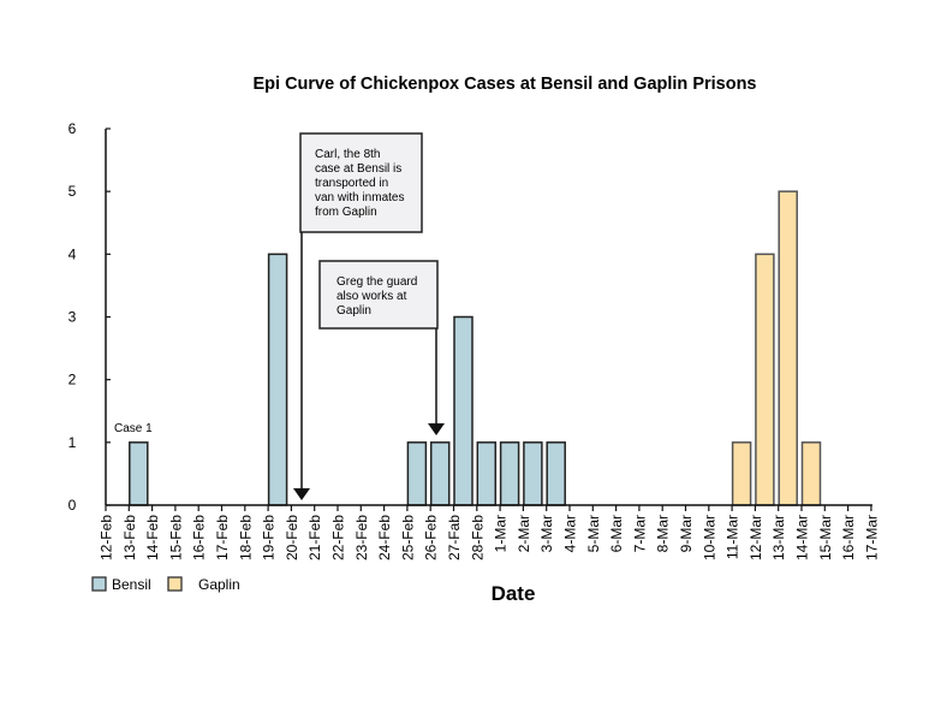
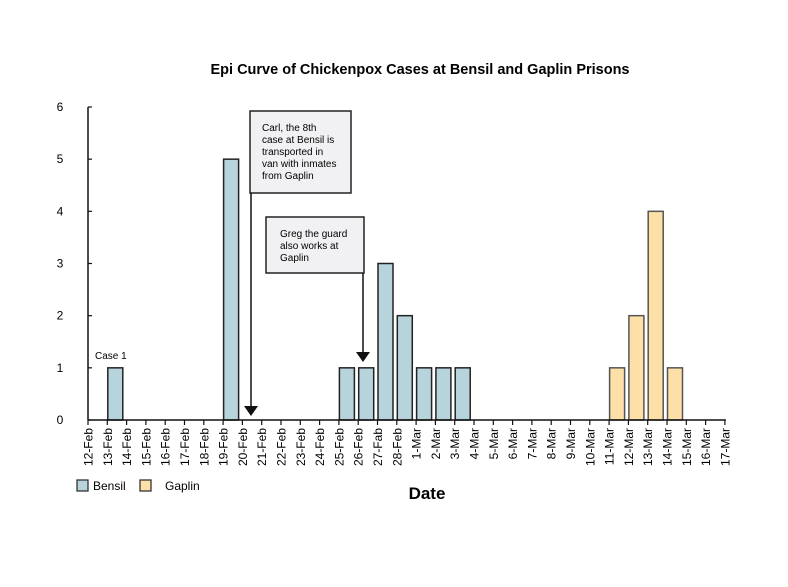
Bensil/19-Feb: 4 -> 5
Bensil/28-Feb: 1 -> 2
Gaplin/12-Mar: 4 -> 2
Gaplin/13-Mar: 5 -> 4
